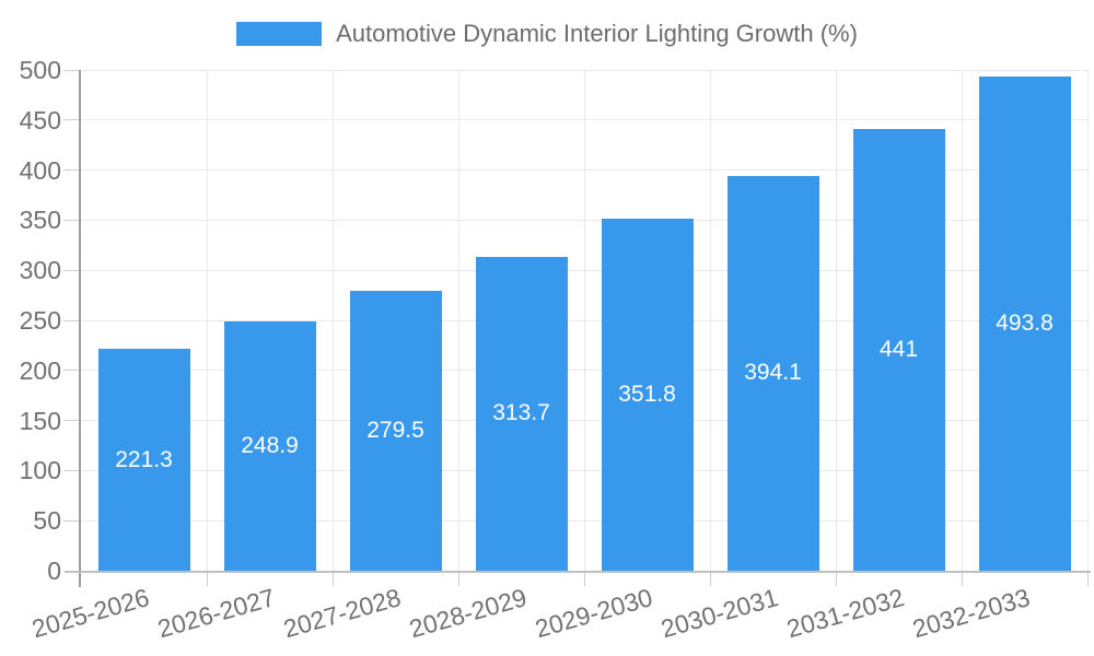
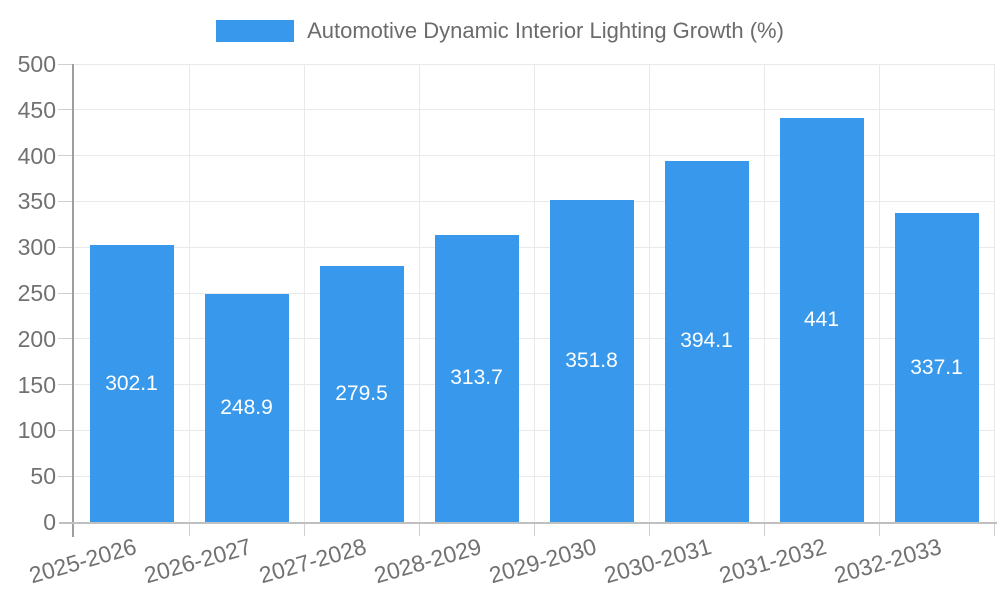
2025-2026: 221.3 -> 302.1
2032-2033: 493.8 -> 337.1
